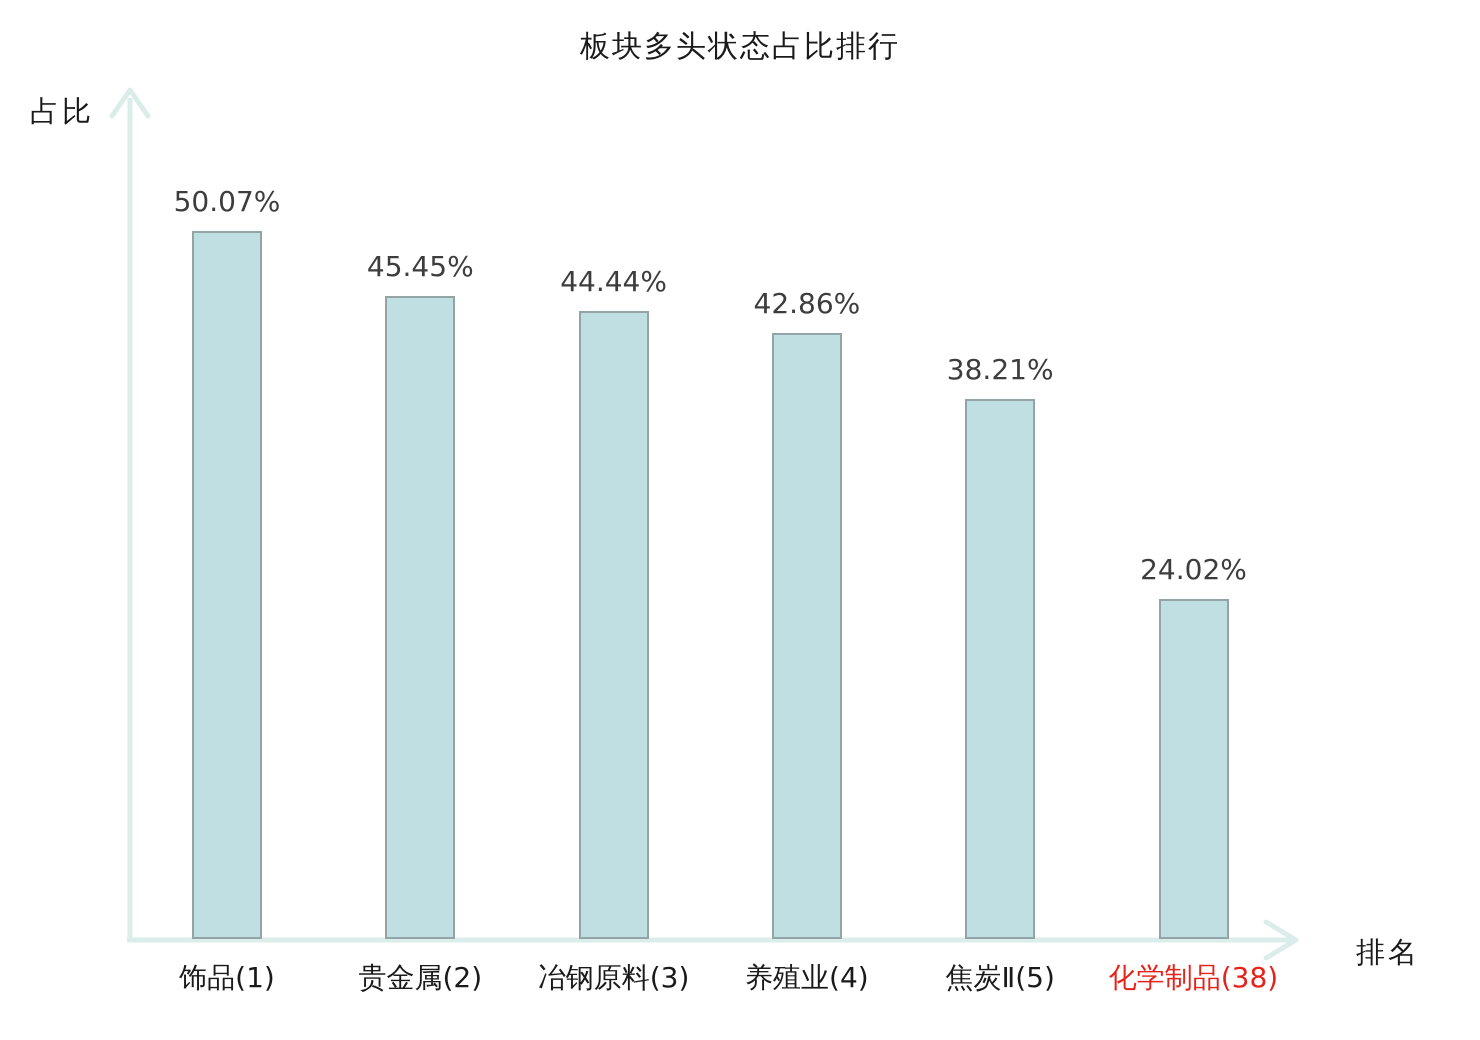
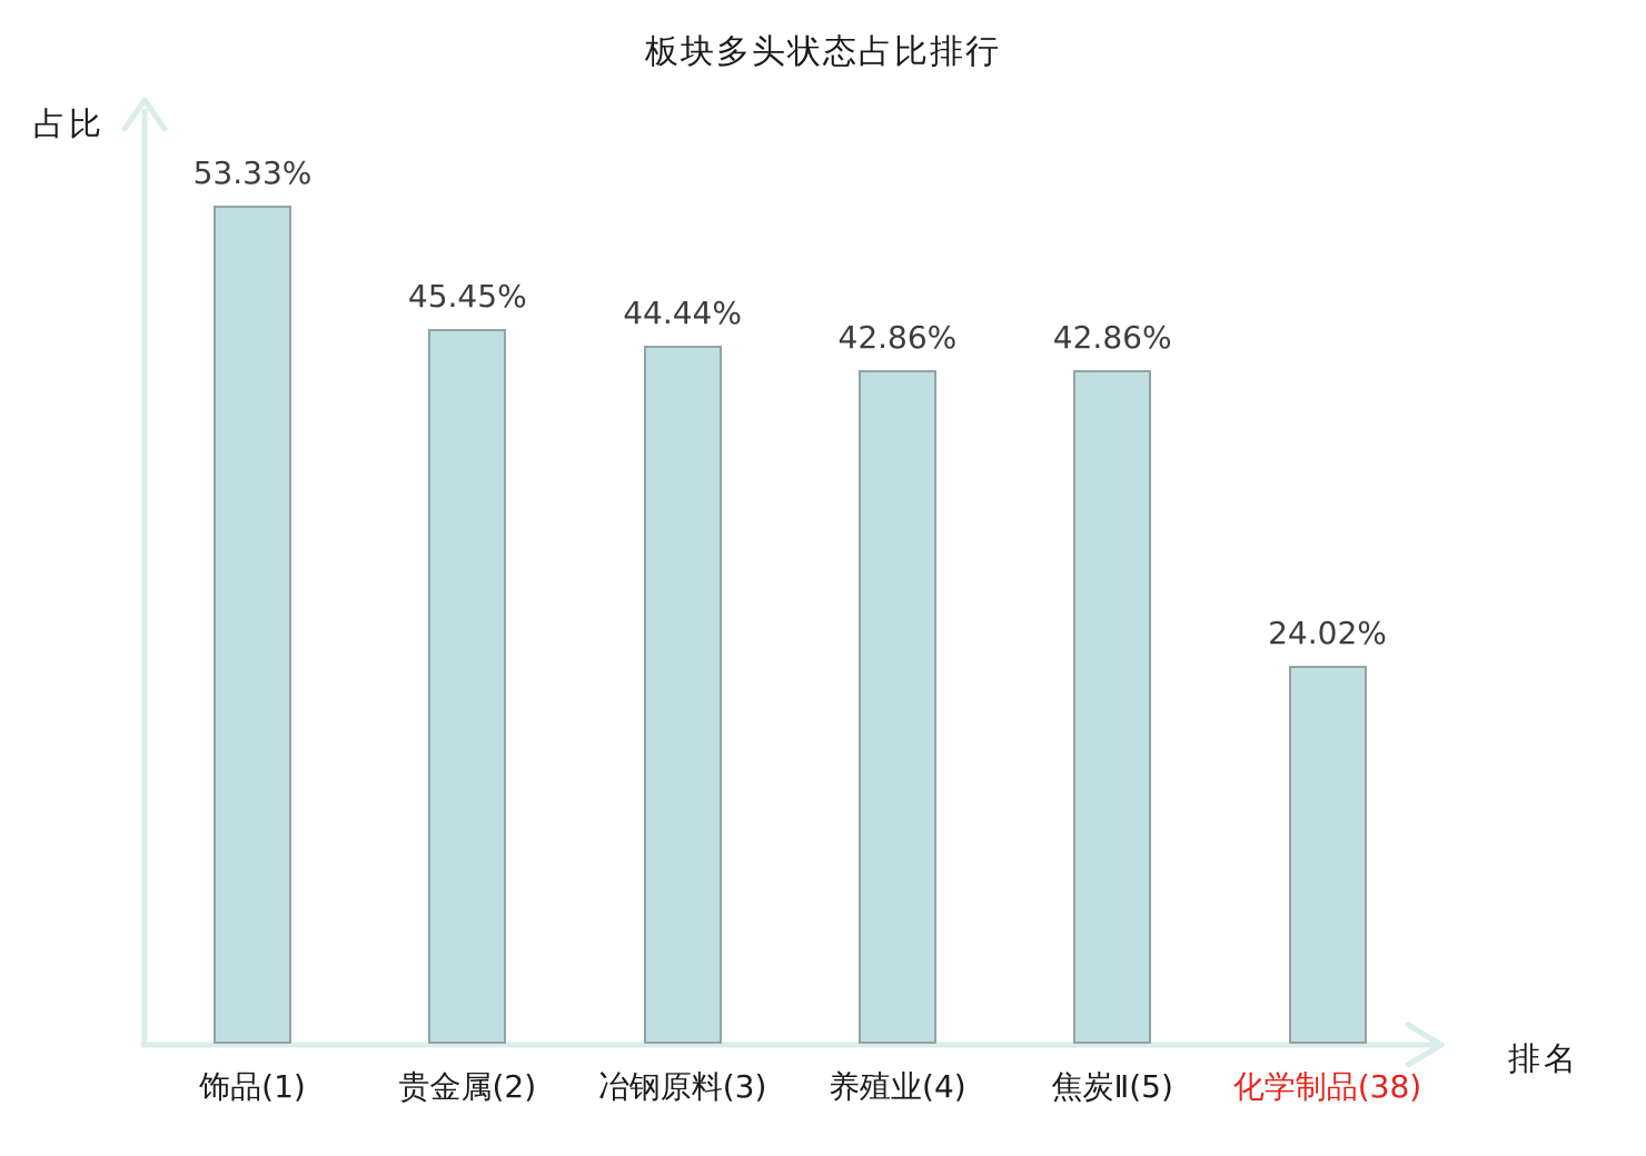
饰品(1): 50.07% -> 53.33%
焦炭Ⅱ(5): 38.21% -> 42.86%
